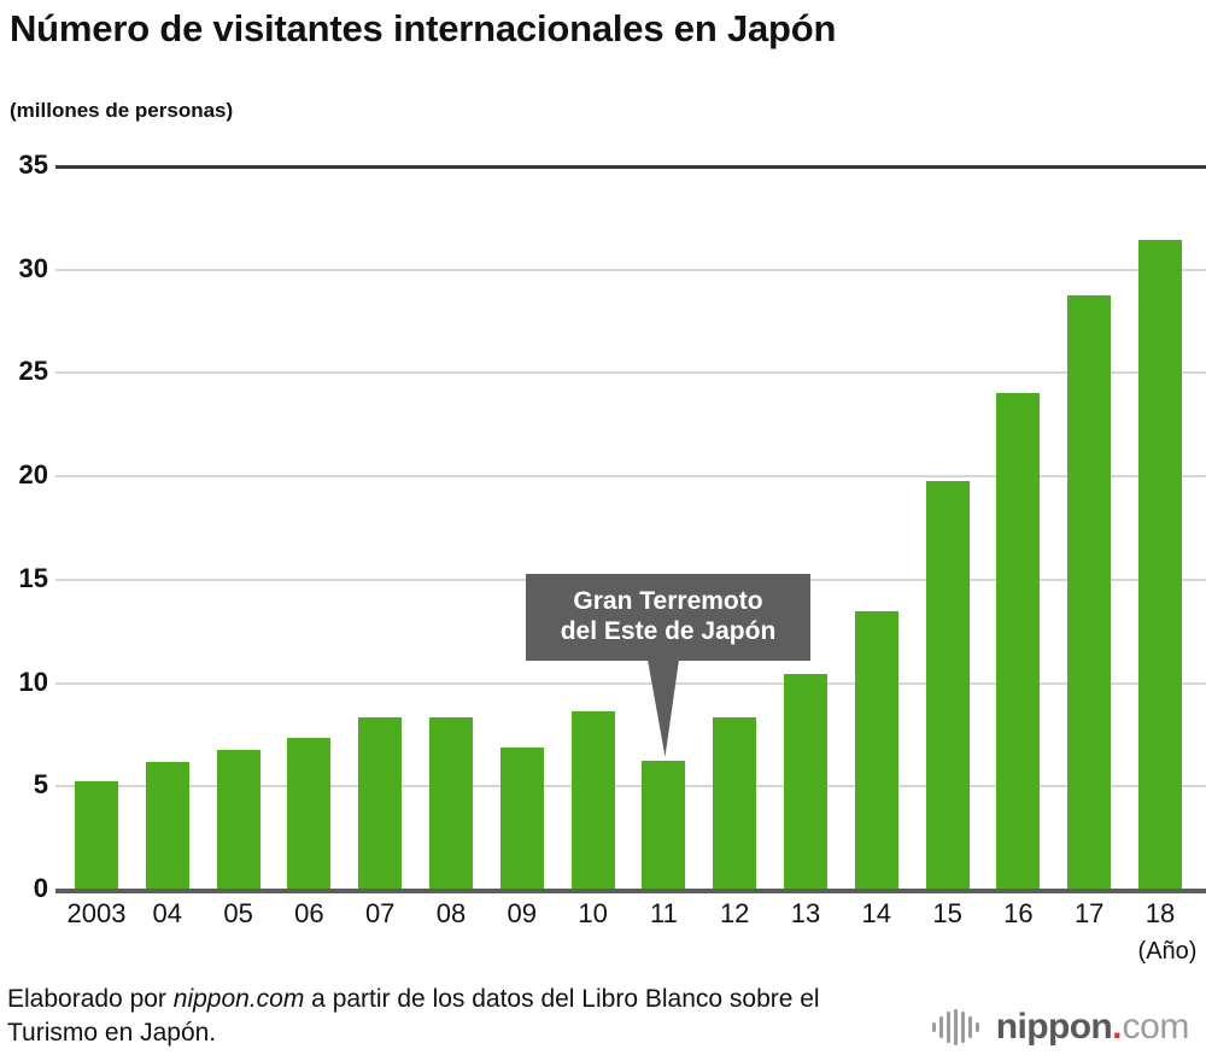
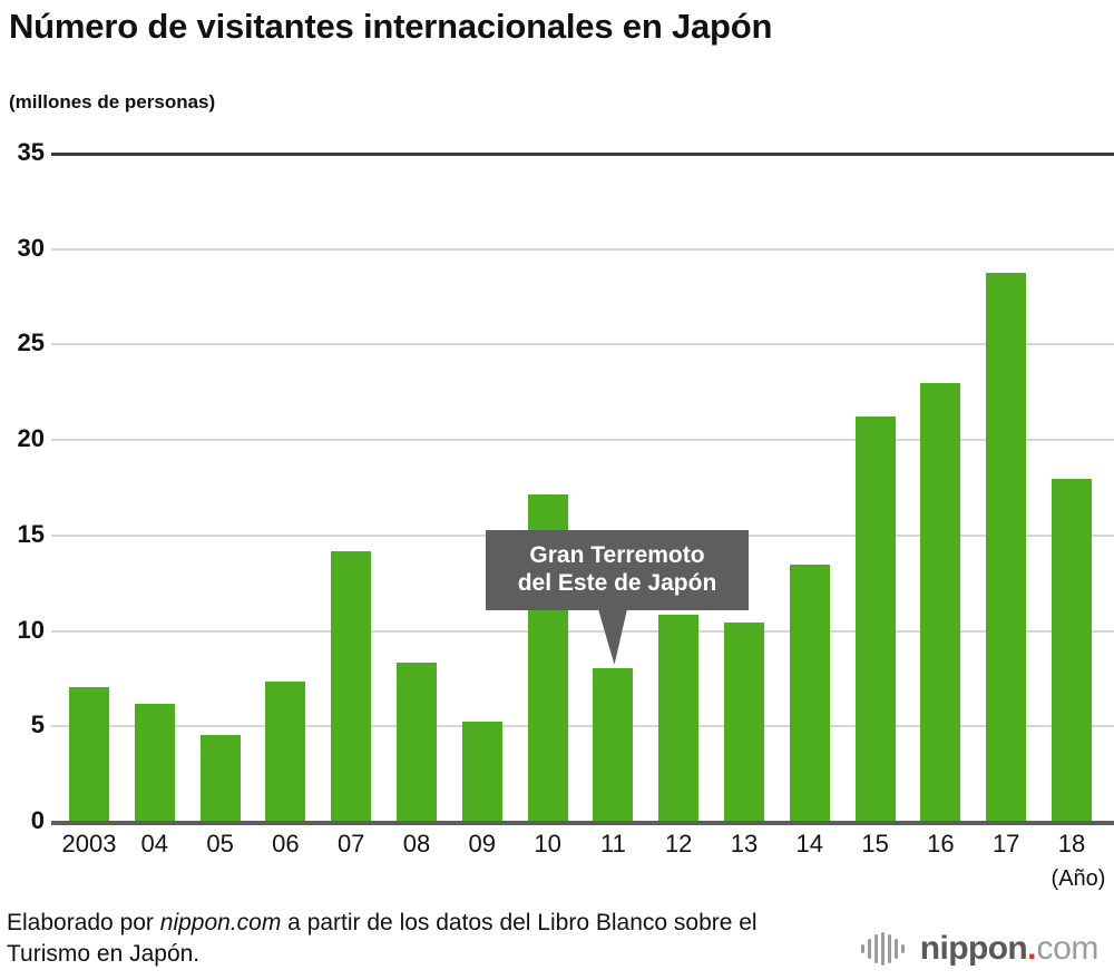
2003: 5.2 -> 7.0
05: 6.7 -> 4.5
07: 8.3 -> 14.1
09: 6.8 -> 5.2
10: 8.6 -> 17.1
11: 6.2 -> 8.0
12: 8.3 -> 10.8
15: 19.7 -> 21.2
16: 24.0 -> 22.9
18: 31.4 -> 17.9
